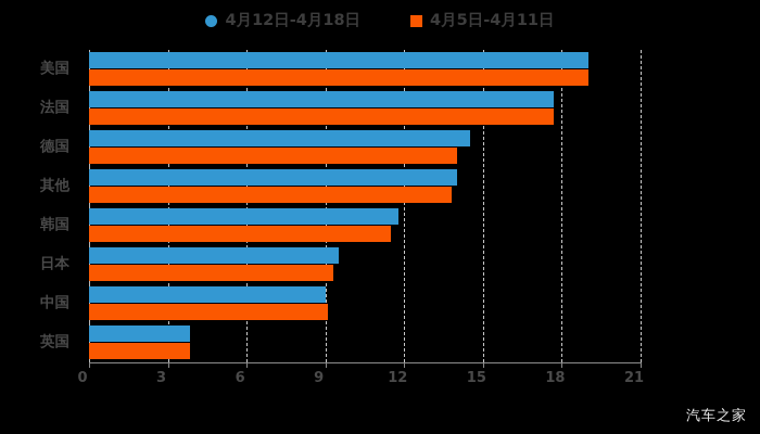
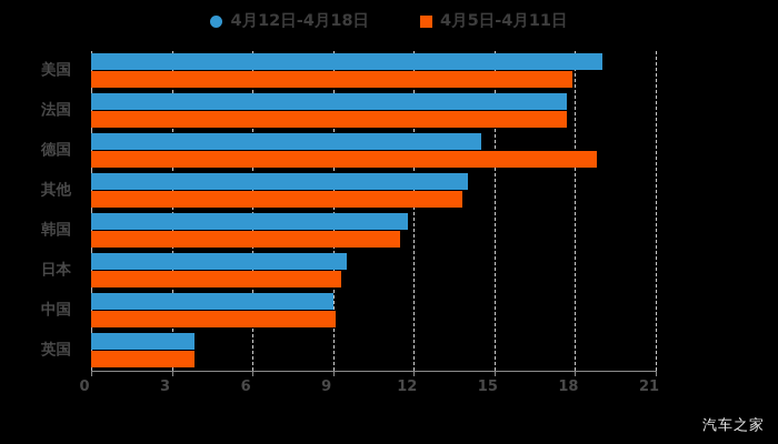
4月5日-4月11日/美国: 19.0 -> 17.9
4月5日-4月11日/德国: 14.0 -> 18.8
